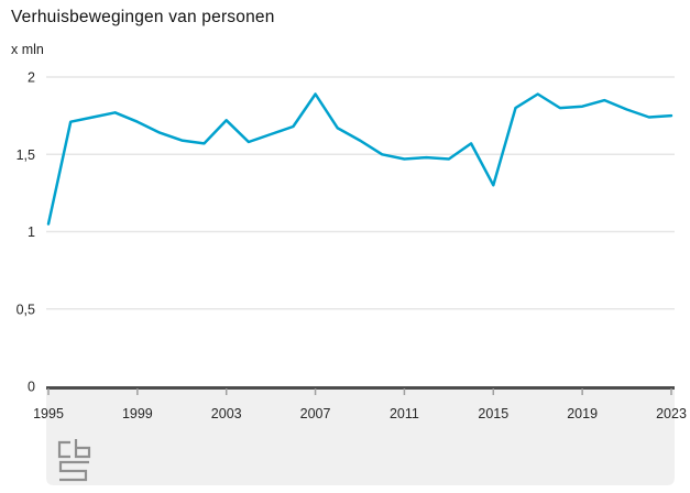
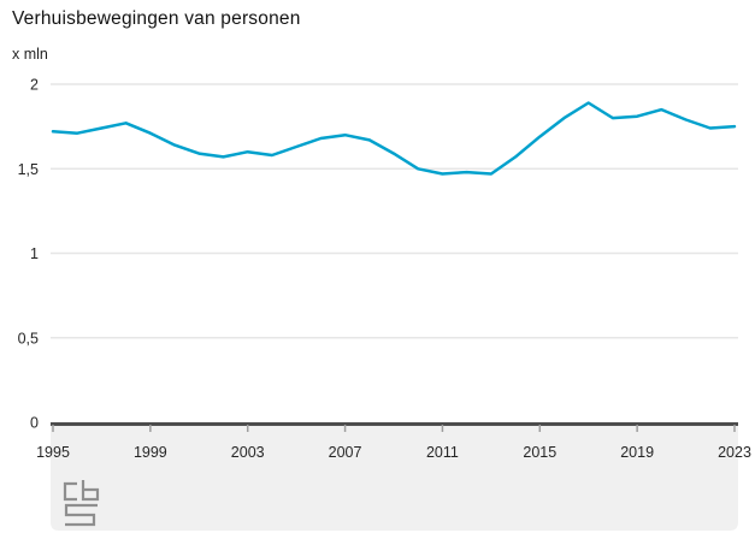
1995: 1.05 -> 1.72
2003: 1.72 -> 1.60
2007: 1.89 -> 1.70
2015: 1.30 -> 1.69
